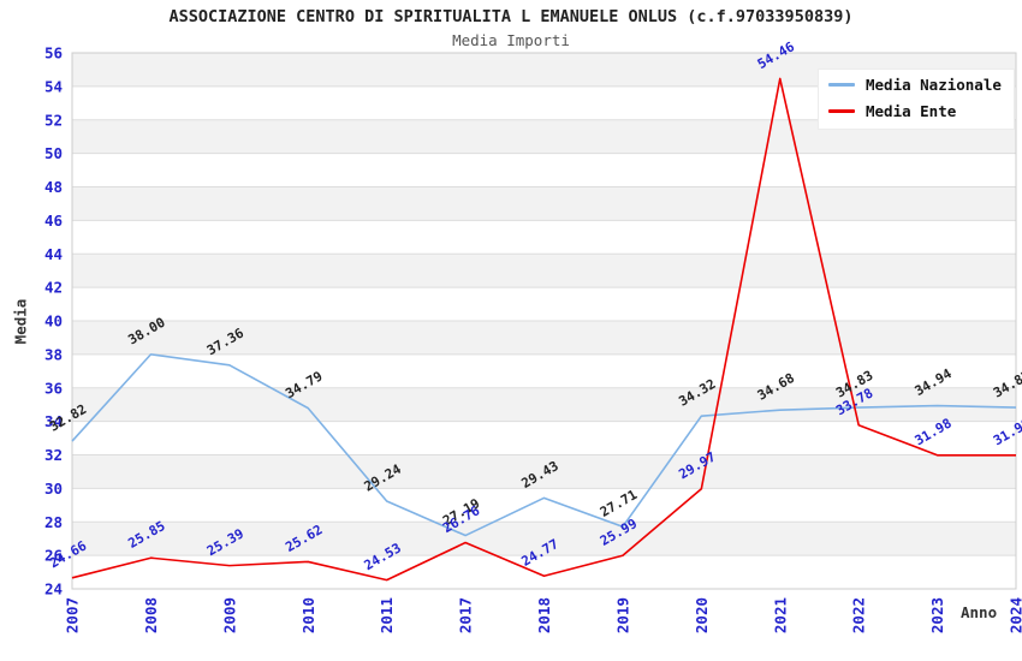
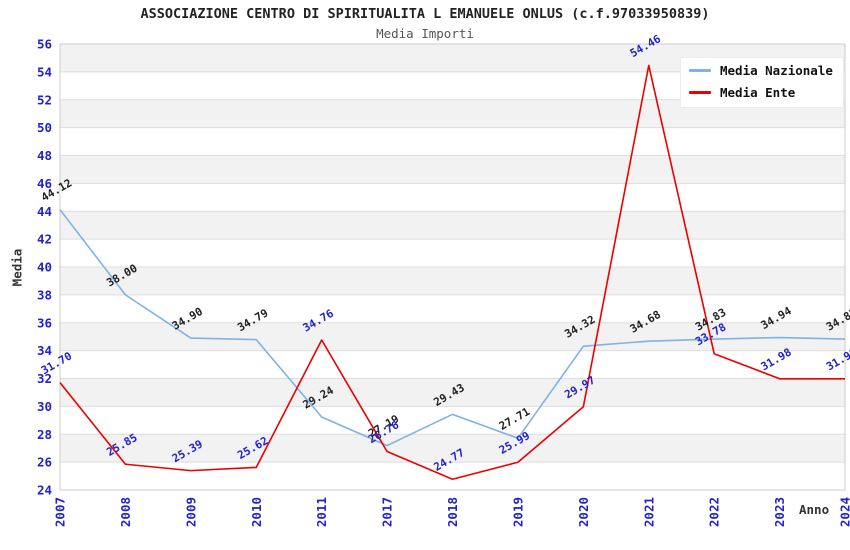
Media Nazionale/2007: 32.82 -> 44.12
Media Ente/2007: 24.66 -> 31.70
Media Nazionale/2009: 37.36 -> 34.90
Media Ente/2011: 24.53 -> 34.76
